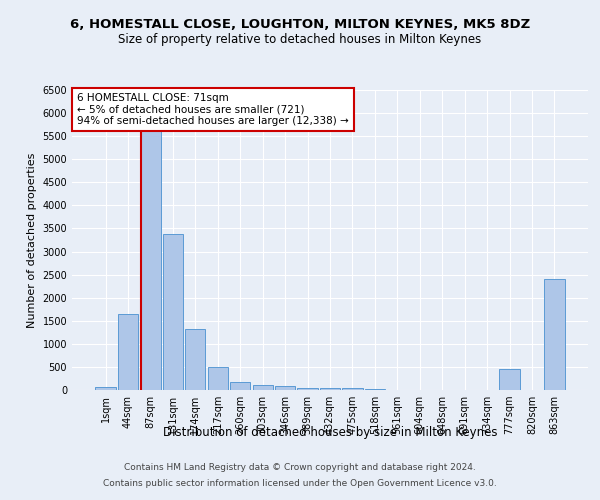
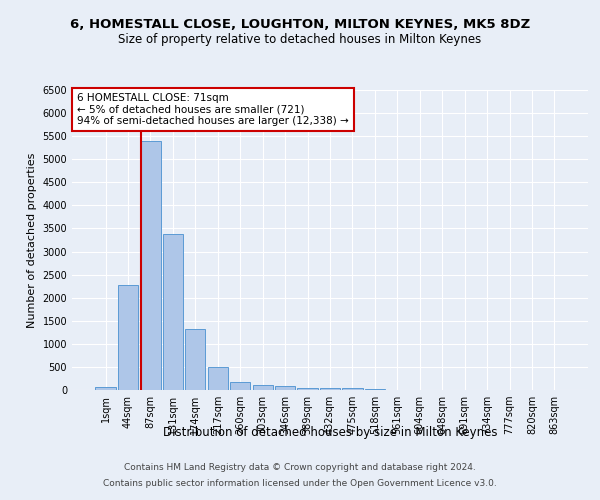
44sqm: 1650 -> 2280
87sqm: 5650 -> 5400
777sqm: 450 -> 0
863sqm: 2400 -> 0
